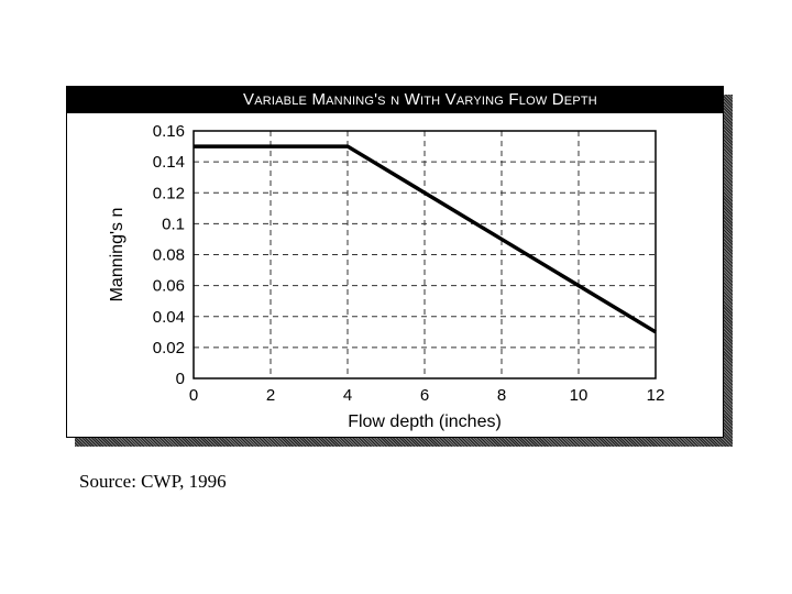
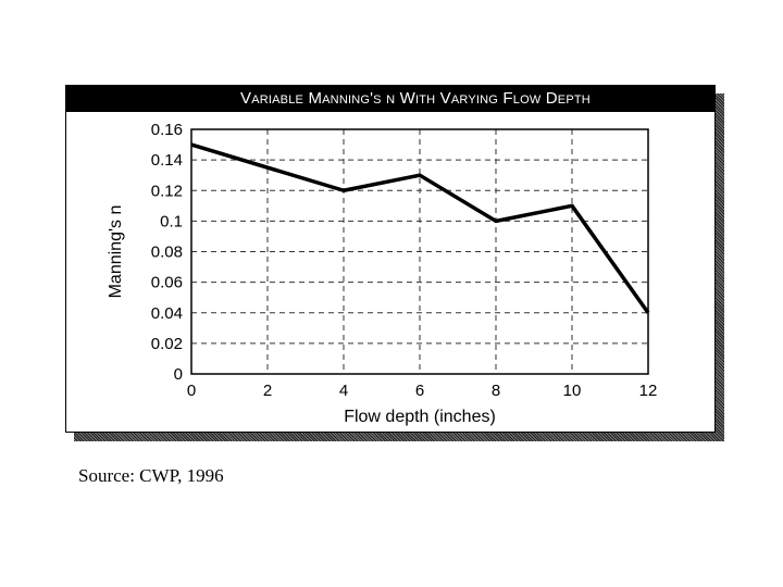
4: 0.15 -> 0.12
6: 0.12 -> 0.13
8: 0.09 -> 0.10
10: 0.06 -> 0.11
12: 0.03 -> 0.04
